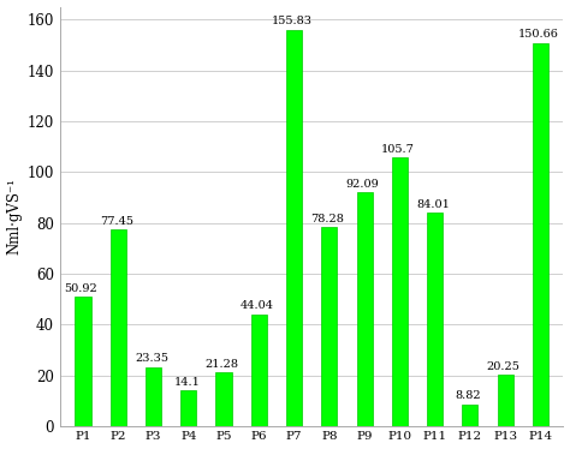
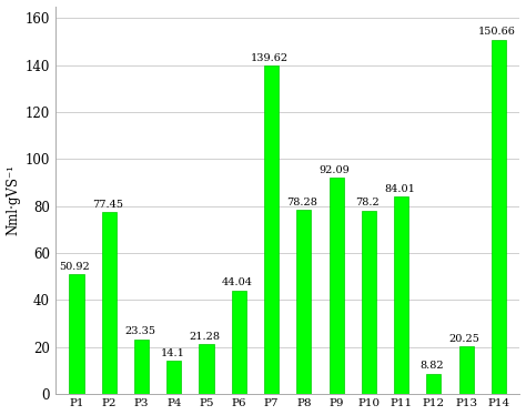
P7: 155.83 -> 139.62
P10: 105.7 -> 78.2
